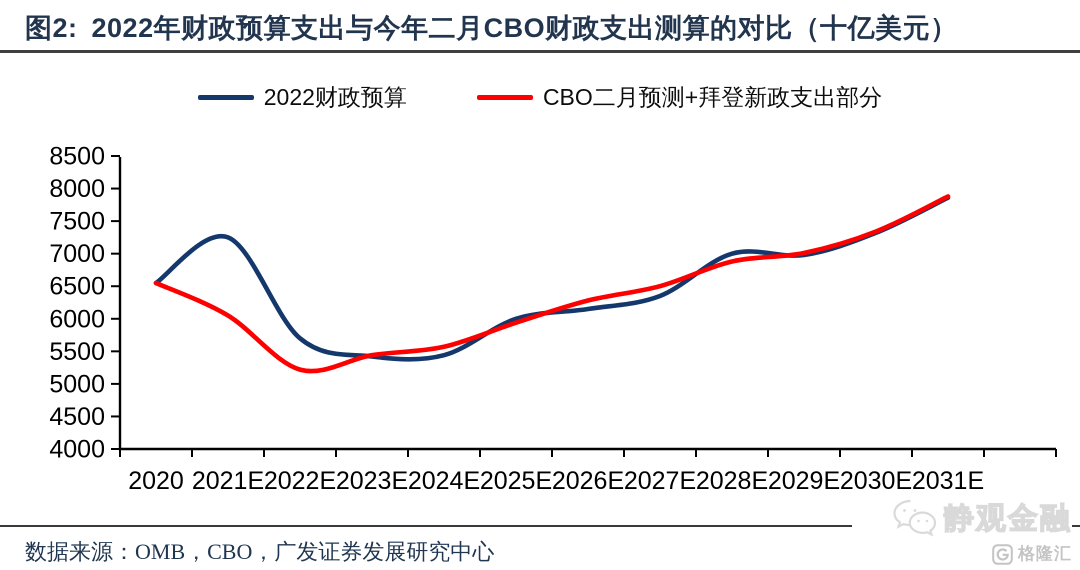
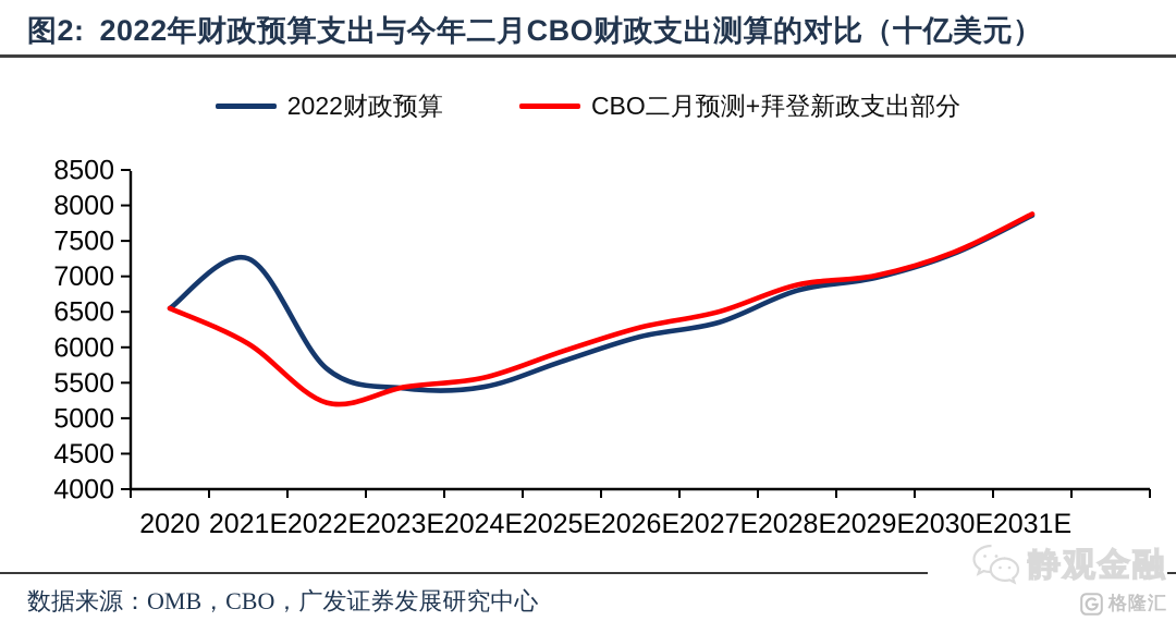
2022财政预算/2025E: 6000 -> 5800
2022财政预算/2028E: 7000 -> 6800
